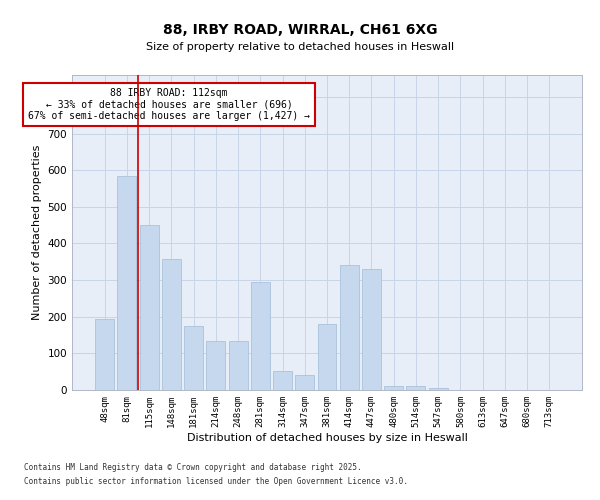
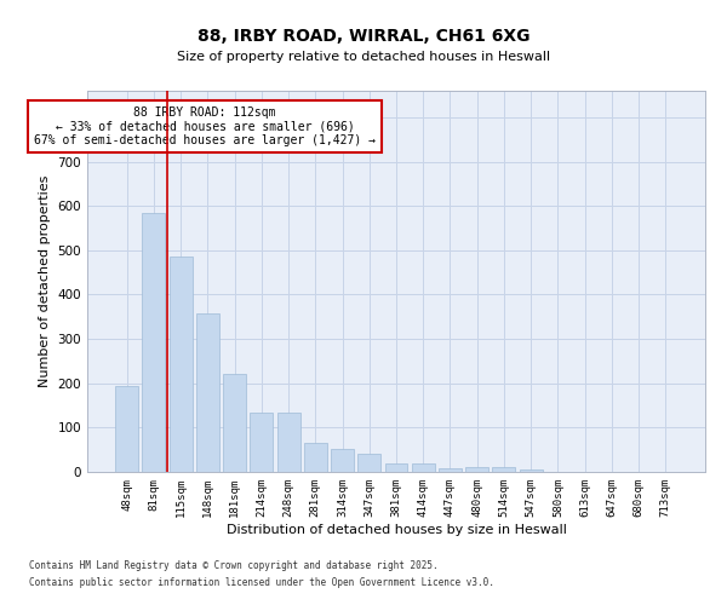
115sqm: 450 -> 487
181sqm: 175 -> 220
281sqm: 295 -> 65
381sqm: 180 -> 20
414sqm: 340 -> 20
447sqm: 330 -> 7
